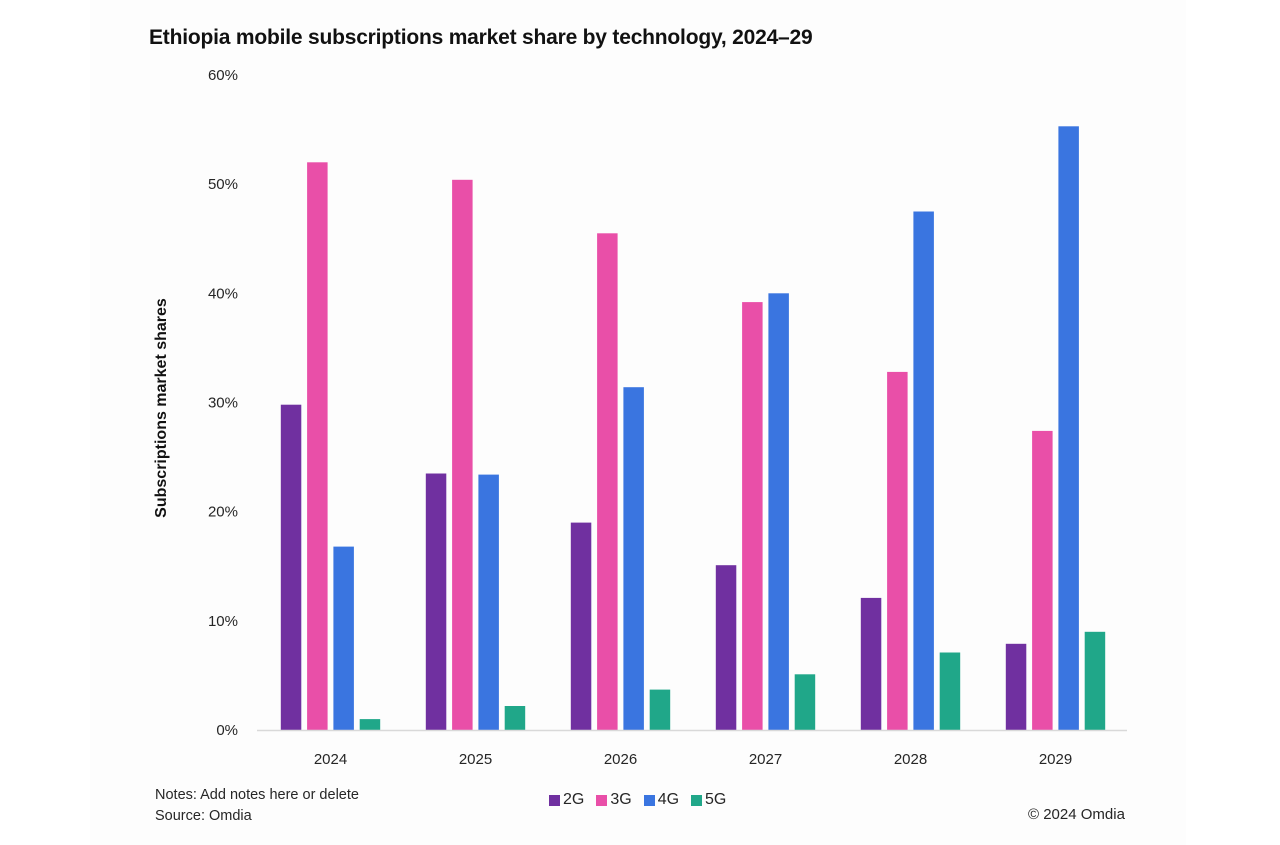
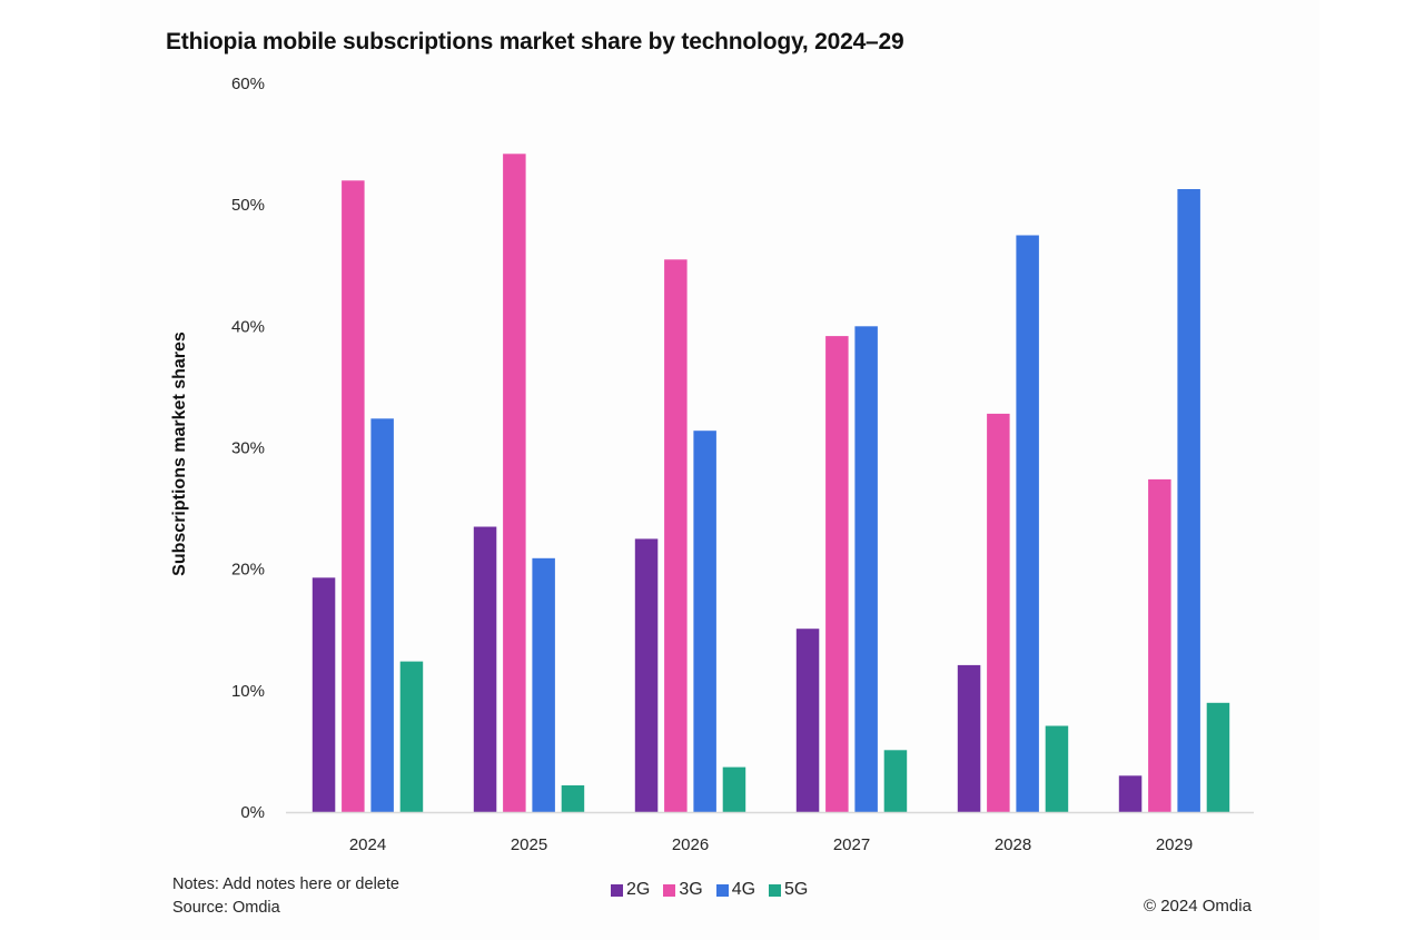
2G/2024: 29.8% -> 19.3%
4G/2024: 16.8% -> 32.4%
5G/2024: 1.0% -> 12.4%
3G/2025: 50.4% -> 54.2%
4G/2025: 23.4% -> 20.9%
2G/2026: 19.0% -> 22.5%
2G/2029: 7.9% -> 3.0%
4G/2029: 55.3% -> 51.3%
